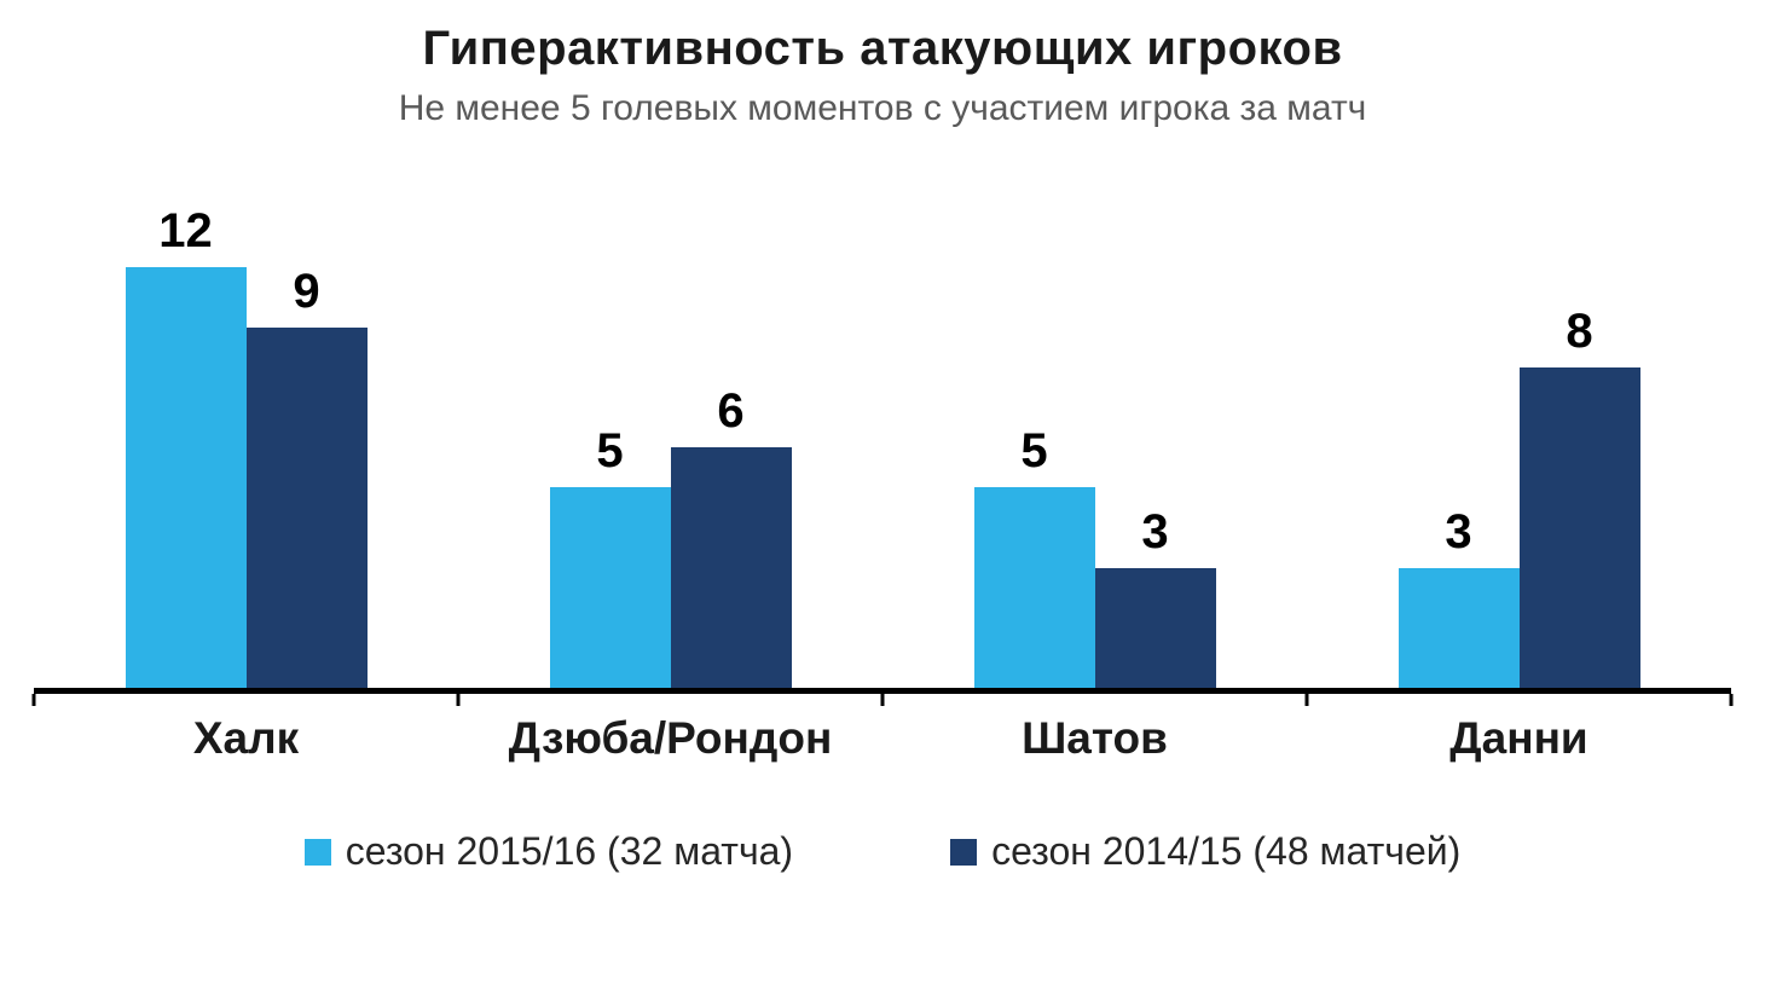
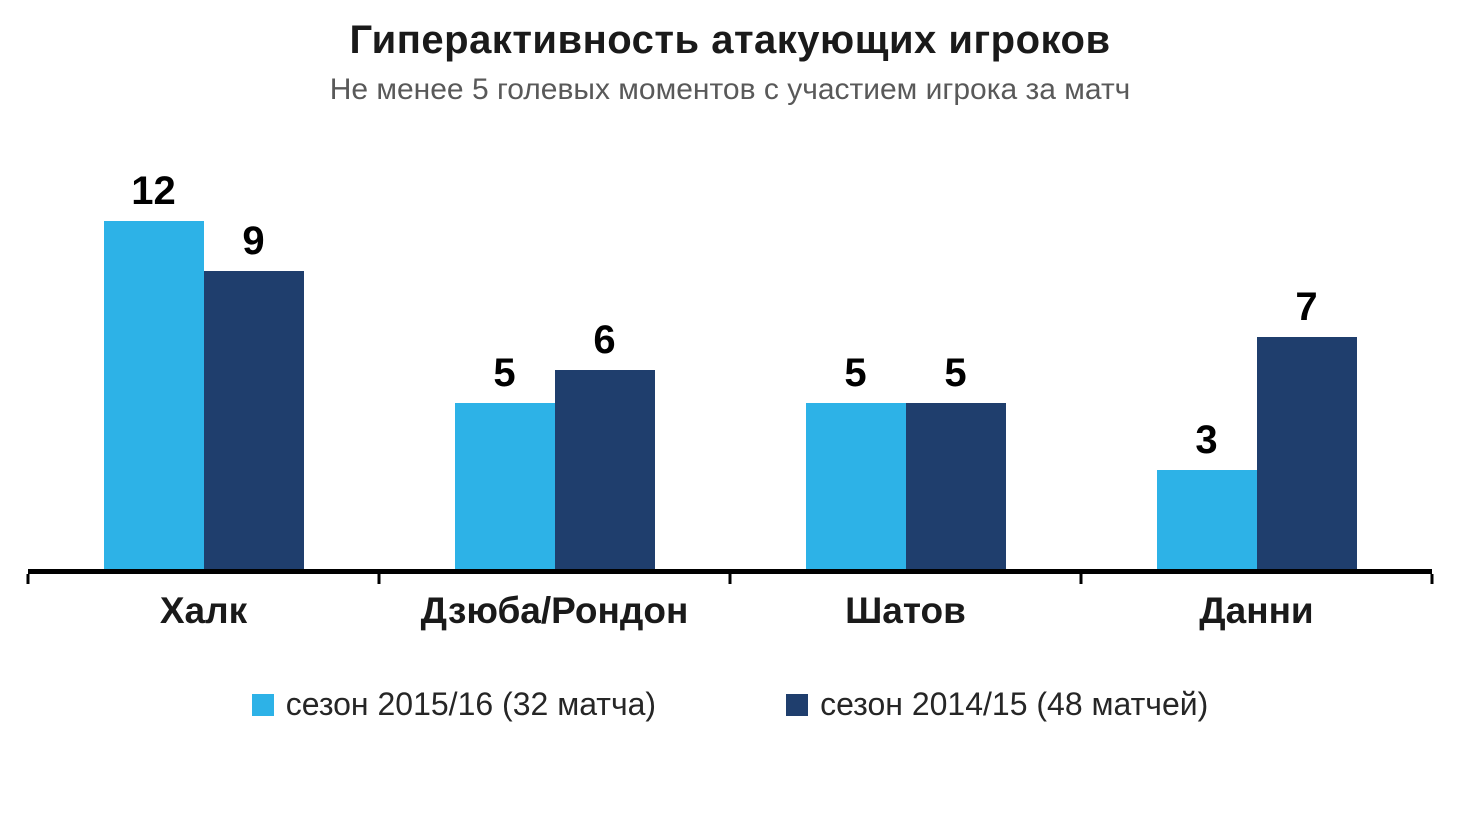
сезон 2014/15 (48 матчей)/Шатов: 3 -> 5
сезон 2014/15 (48 матчей)/Данни: 8 -> 7
